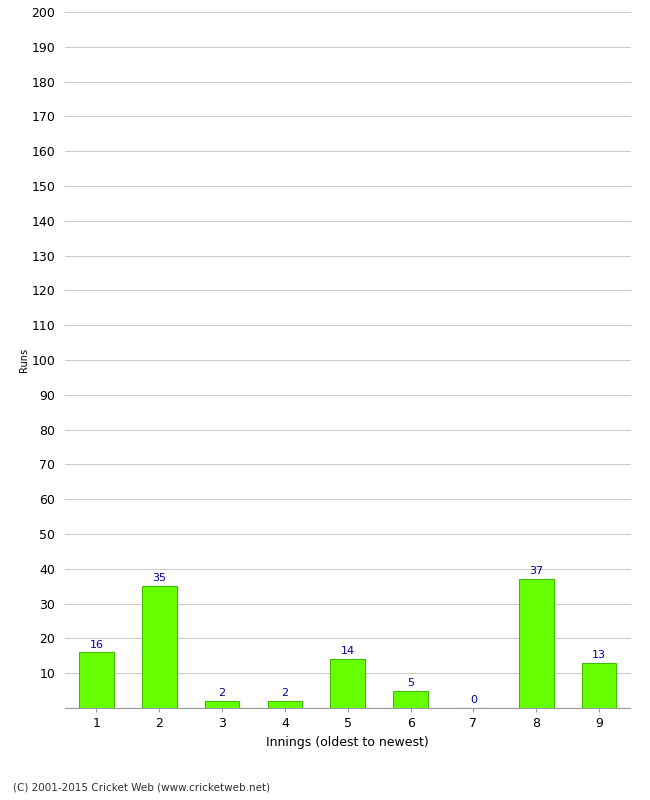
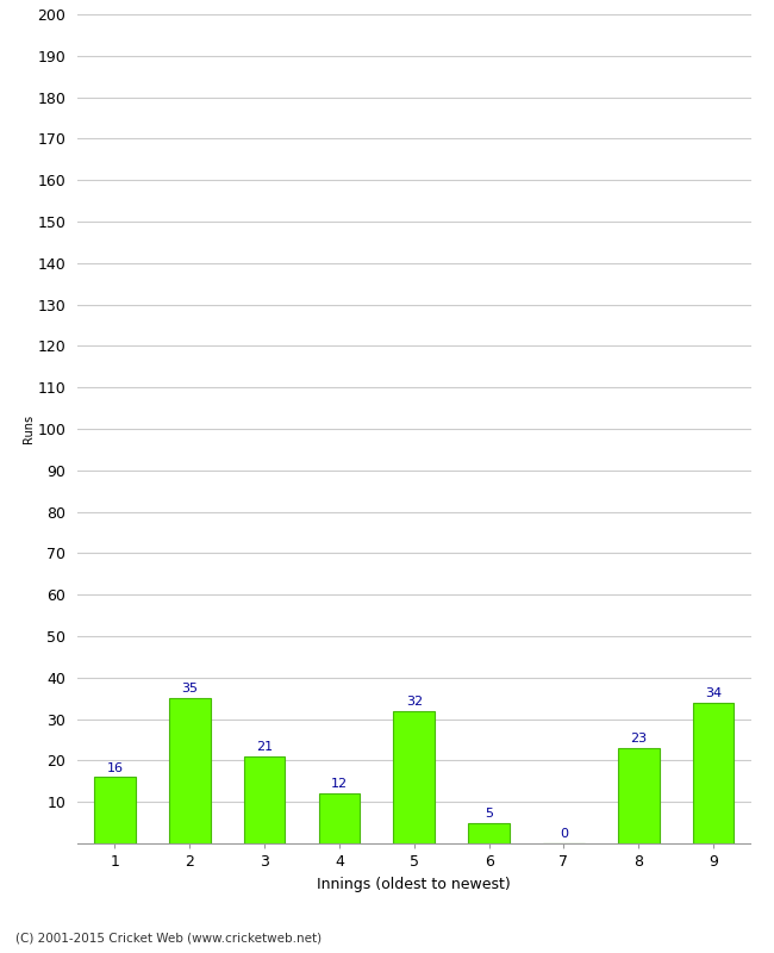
3: 2 -> 21
4: 2 -> 12
5: 14 -> 32
8: 37 -> 23
9: 13 -> 34
